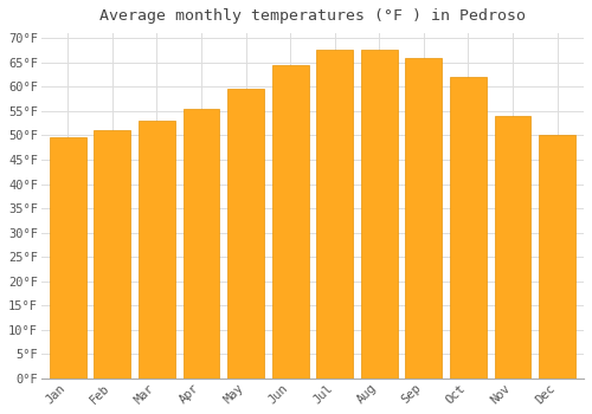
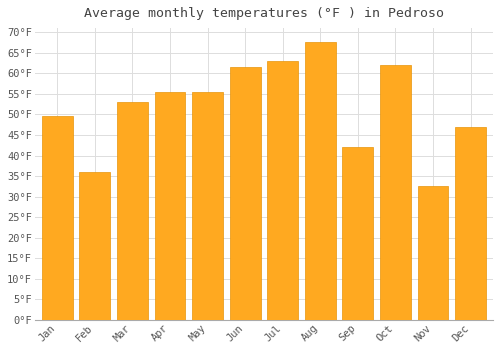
Feb: 51.0°F -> 36.0°F
May: 59.5°F -> 55.5°F
Jun: 64.5°F -> 61.5°F
Jul: 67.5°F -> 63.0°F
Sep: 66.0°F -> 42.0°F
Nov: 54.0°F -> 32.5°F
Dec: 50.0°F -> 47.0°F
